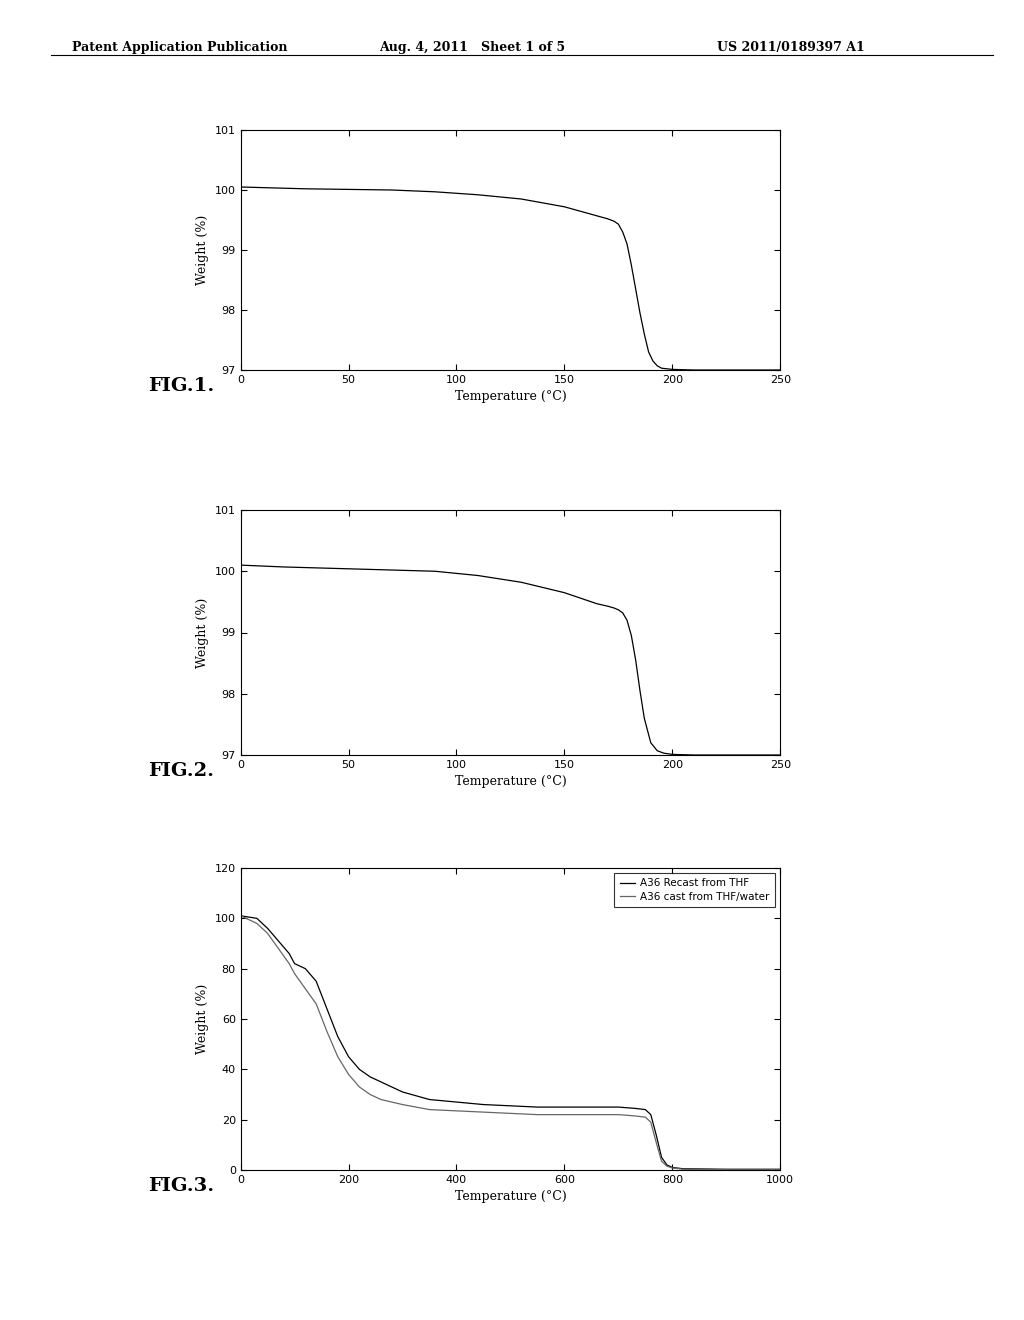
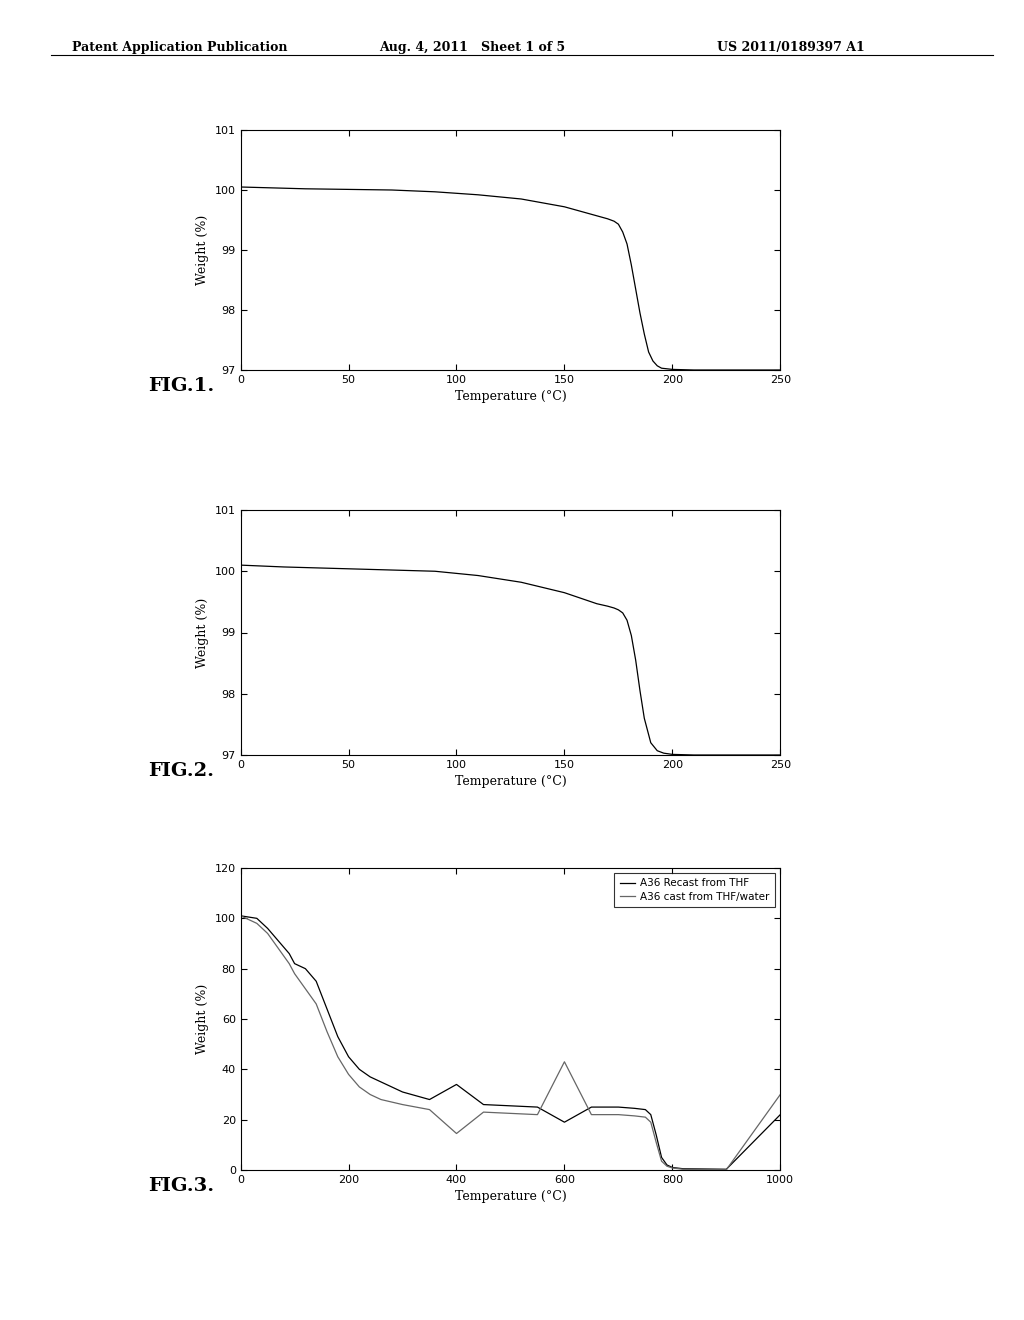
A36 Recast from THF/400: 27.0 -> 34.0
A36 cast from THF/water/400: 23.5 -> 14.5
A36 Recast from THF/600: 25.0 -> 19.0
A36 cast from THF/water/600: 22.0 -> 43.0
A36 Recast from THF/1000: 0.3 -> 22.0
A36 cast from THF/water/1000: 0.1 -> 30.0
